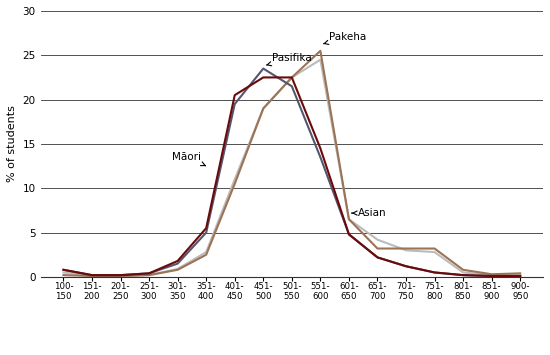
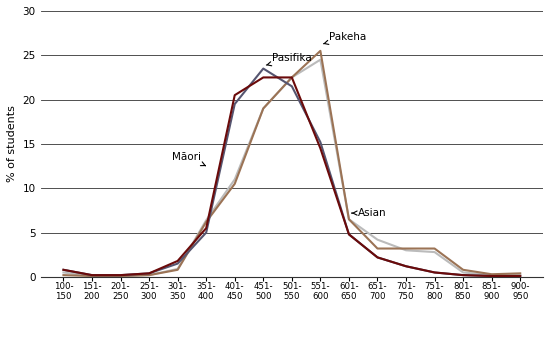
Pakeha/351- 400: 2.5 -> 6.2
Asian/351- 400: 2.8 -> 6.4
Pasifika/551- 600: 13.5 -> 15.2
